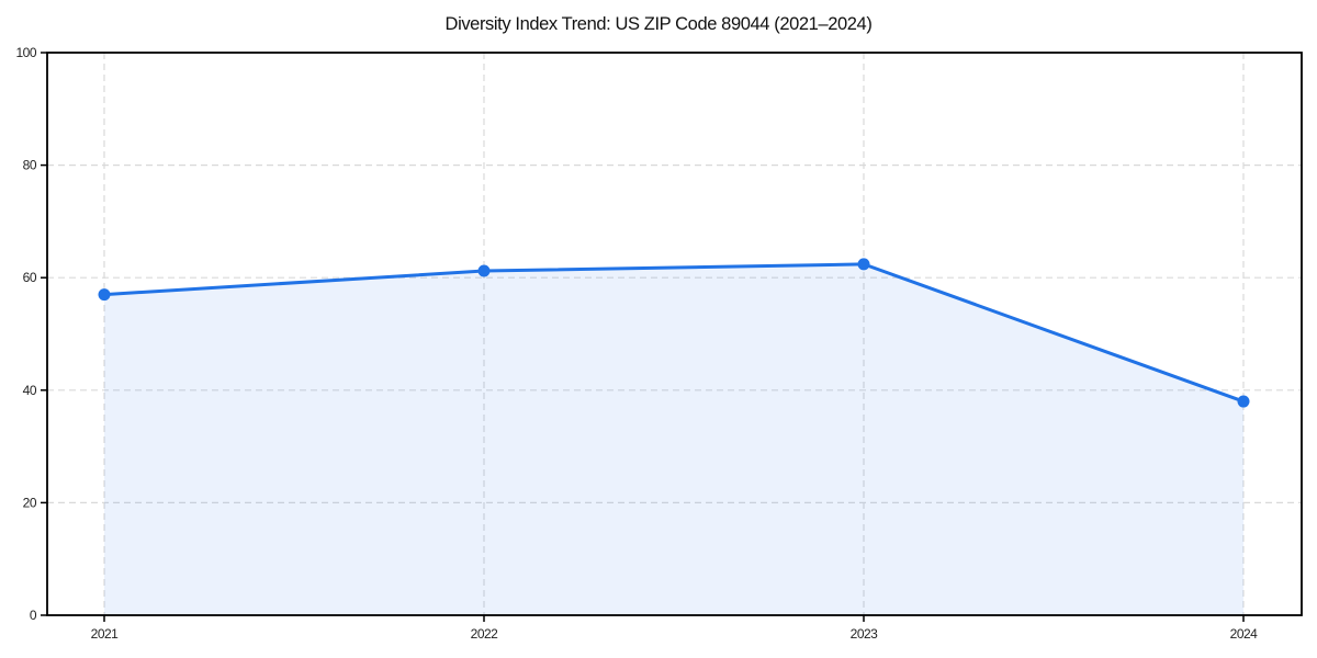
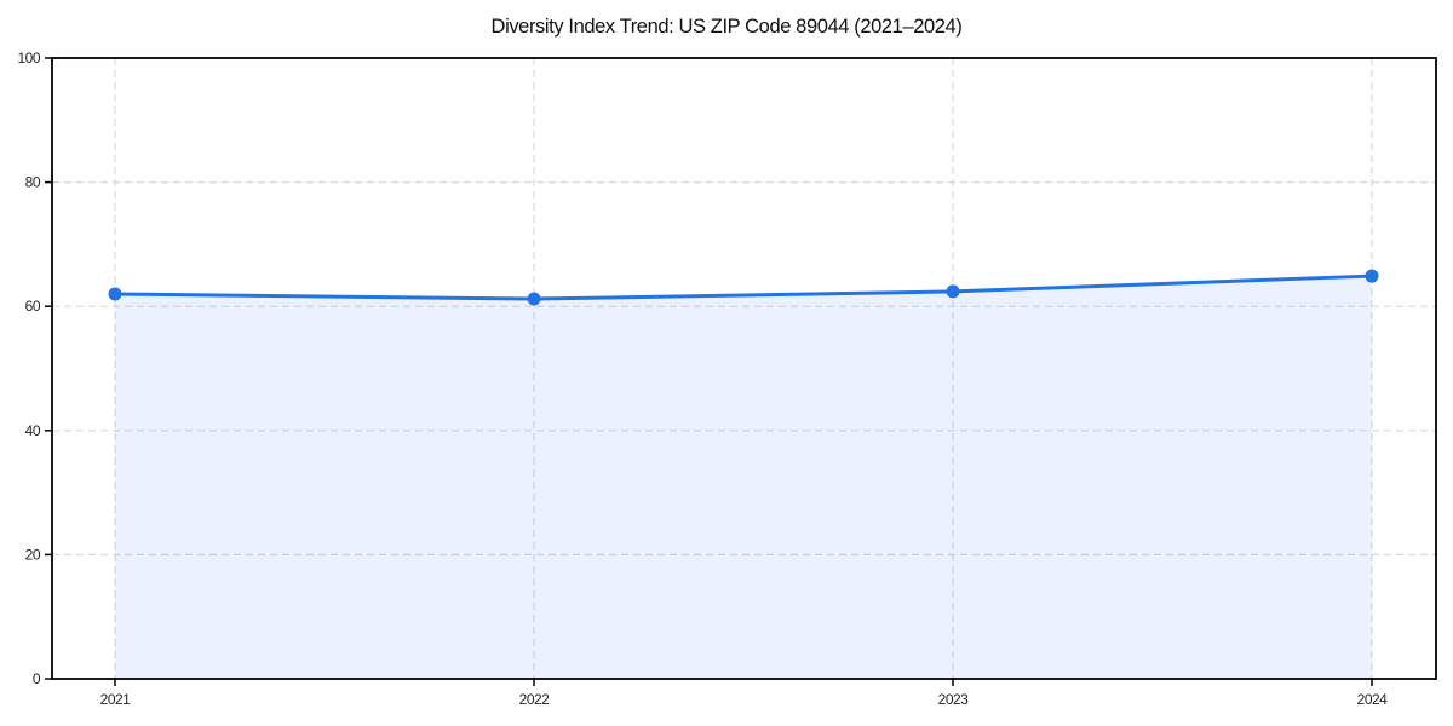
2021: 57 -> 62
2024: 38 -> 65
